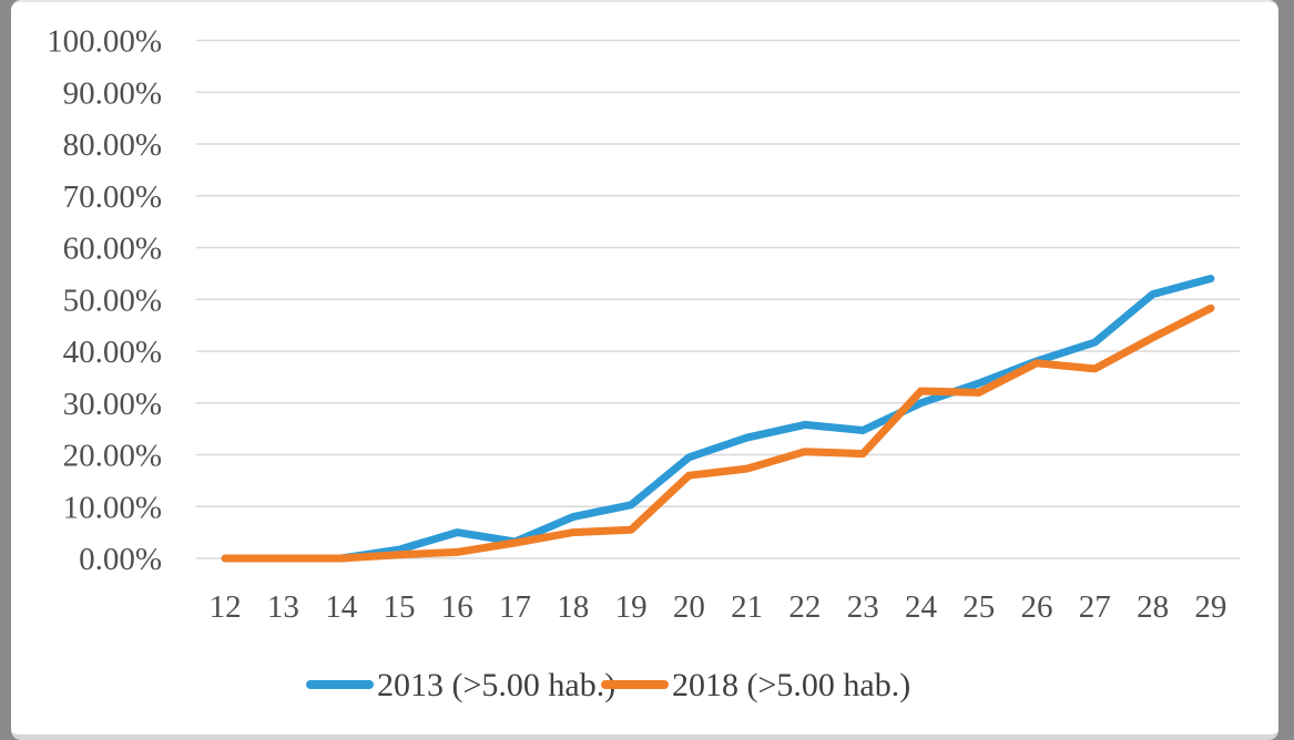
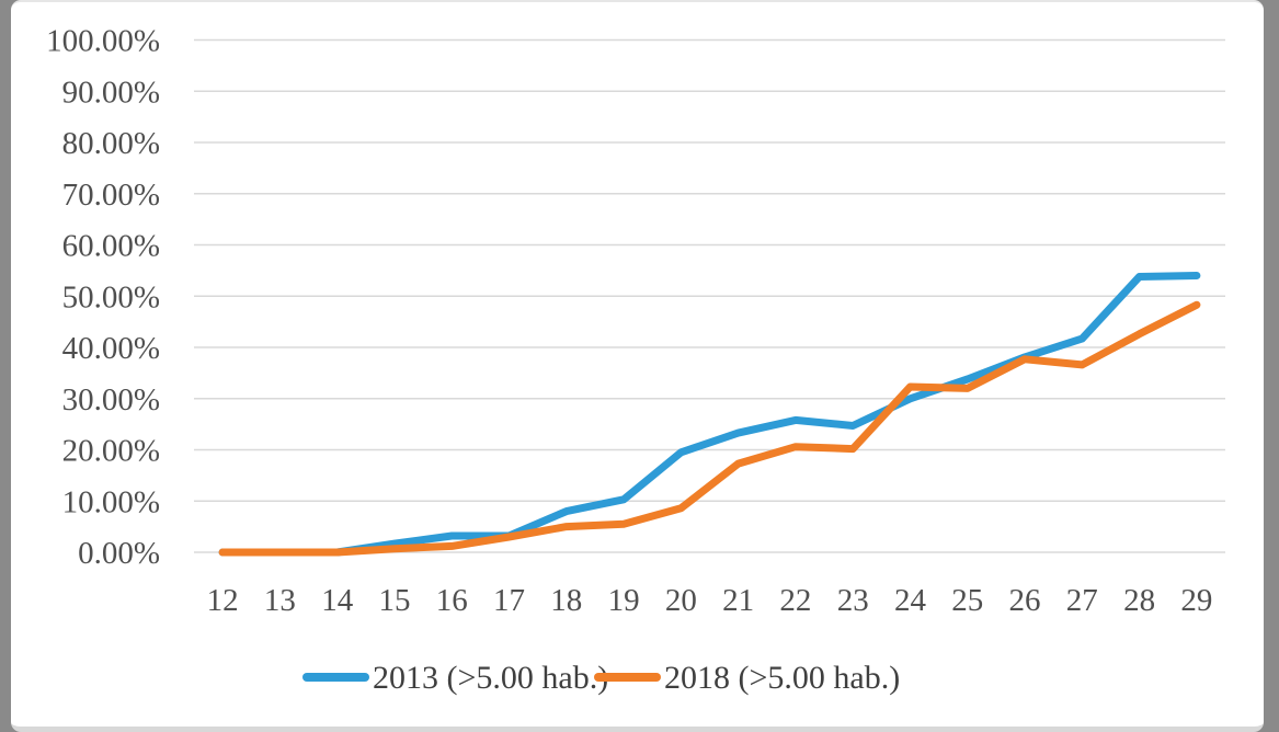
2013 (>5.00 hab.)/16: 5% -> 3%
2018 (>5.00 hab.)/20: 16% -> 9%
2013 (>5.00 hab.)/28: 51% -> 54%
